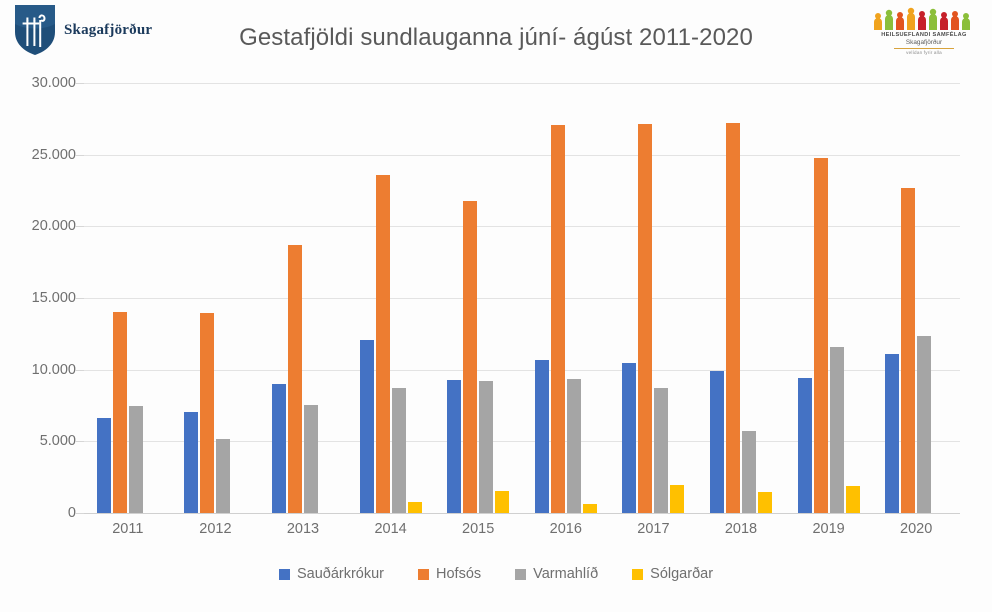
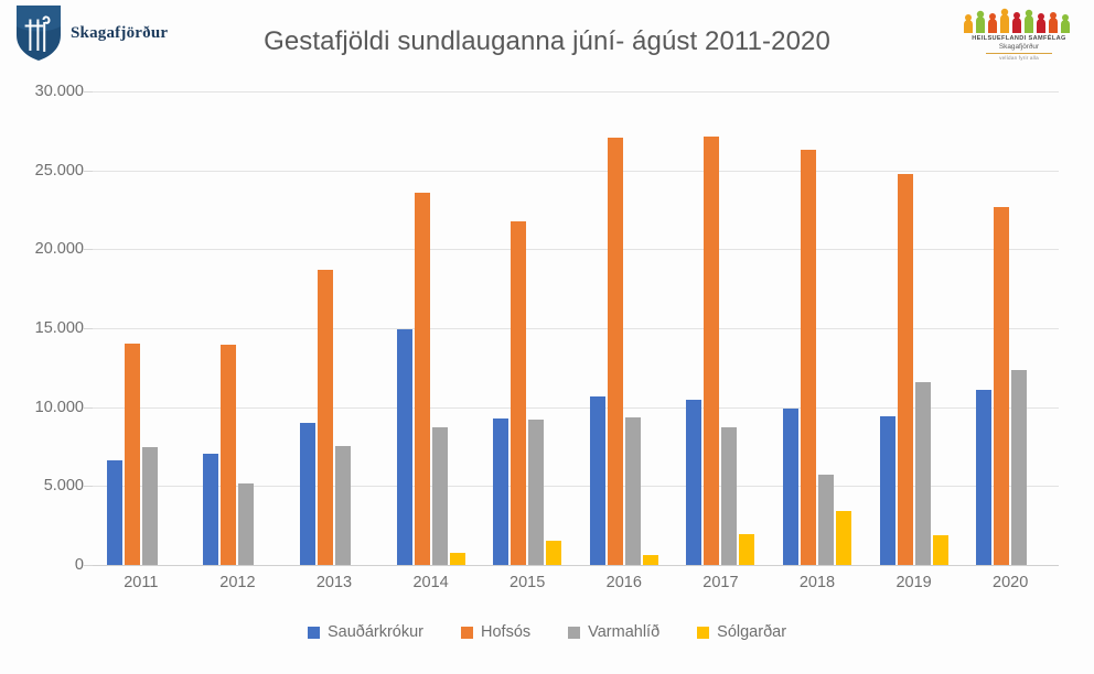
Sauðárkrókur/2014: 12100 -> 14900
Hofsós/2018: 27200 -> 26300
Sólgarðar/2018: 1400 -> 3400
